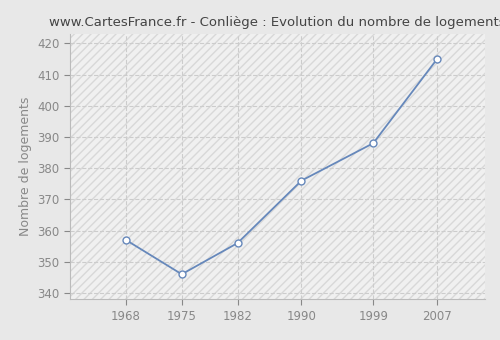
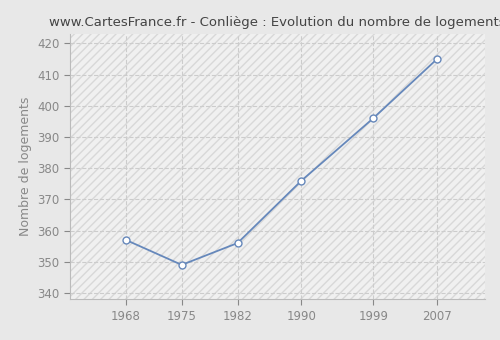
1975: 346 -> 349
1999: 388 -> 396
